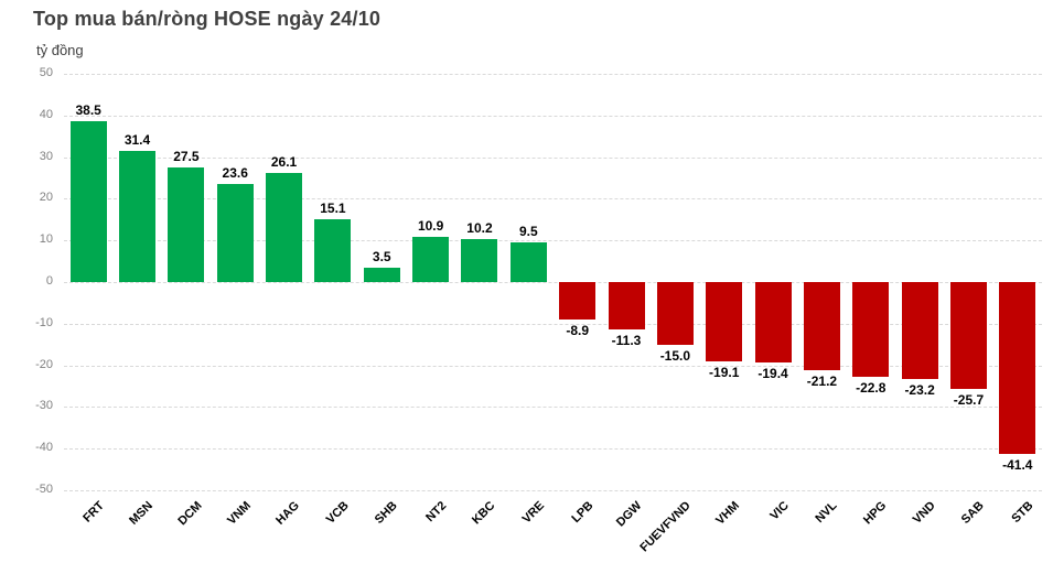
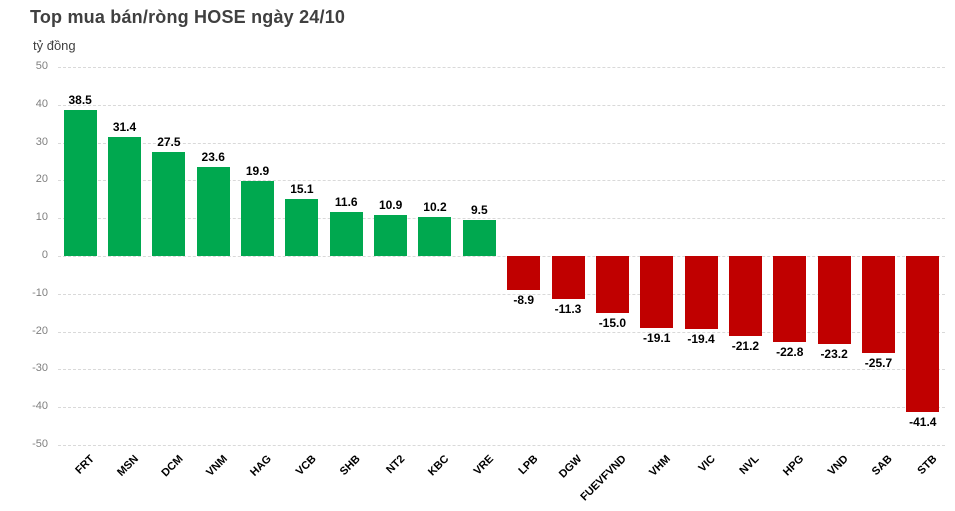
HAG: 26.1 -> 19.9
SHB: 3.5 -> 11.6
